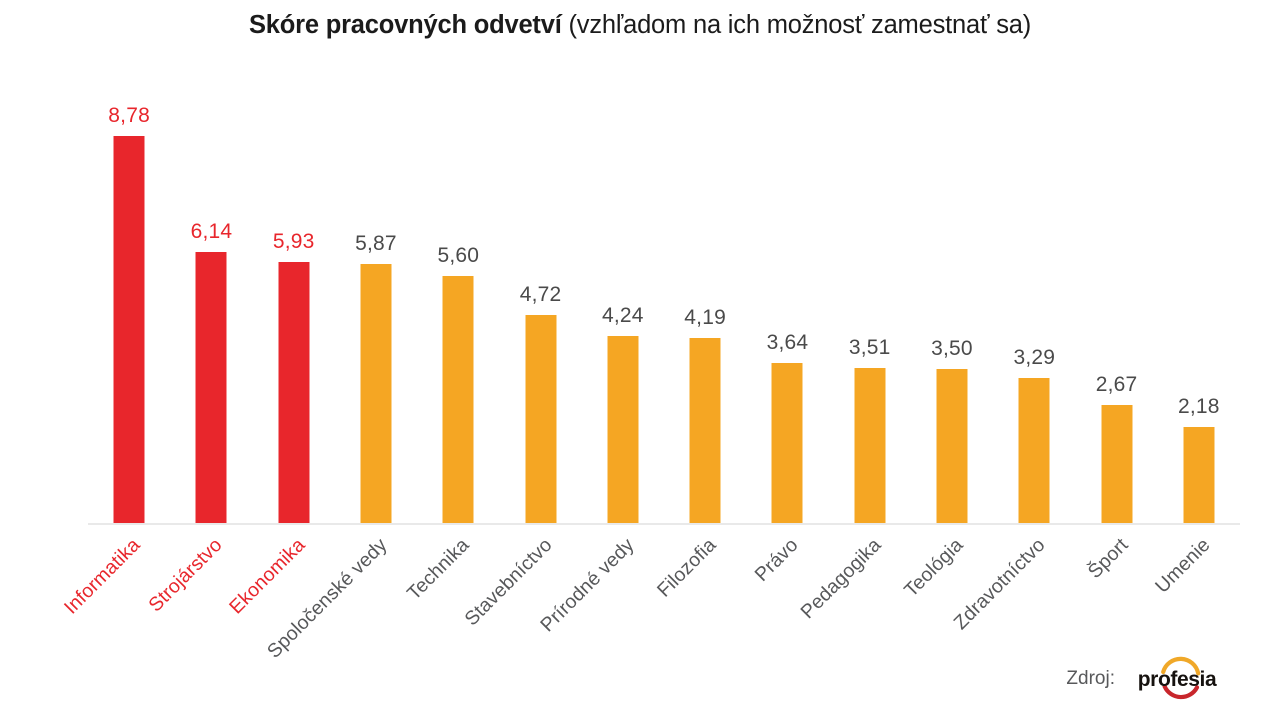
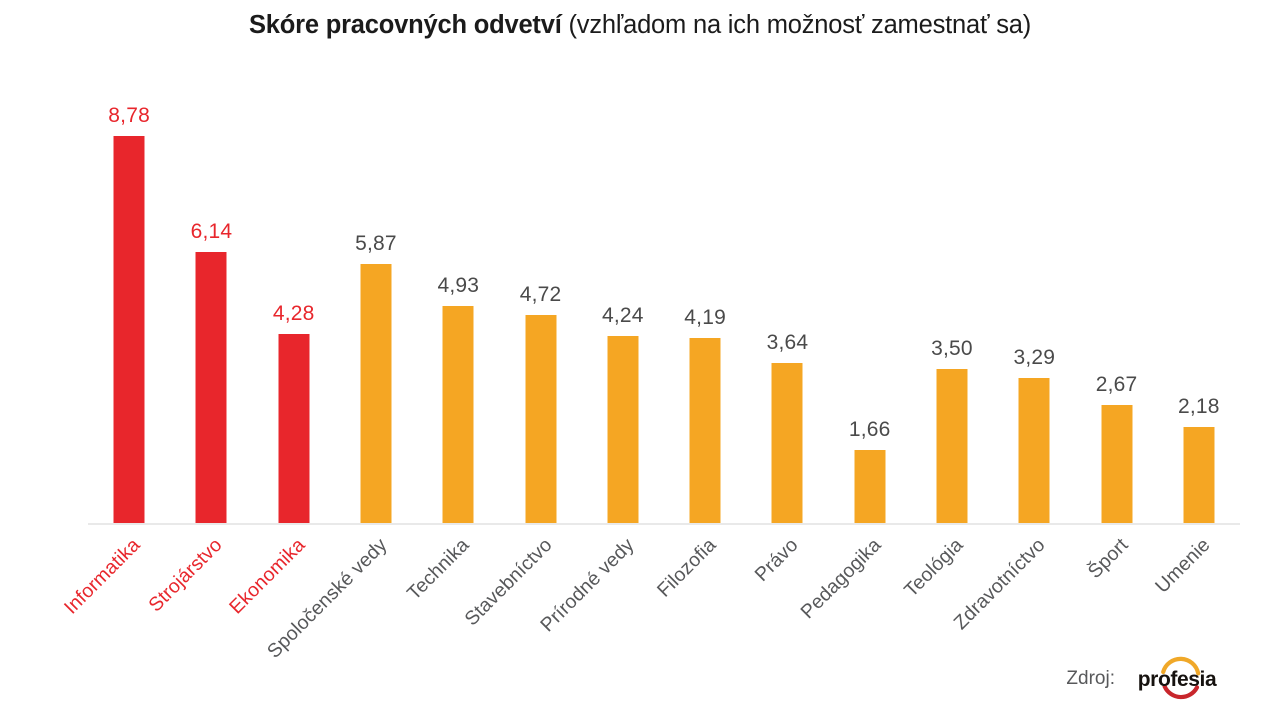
Ekonomika: 5,93 -> 4,28
Technika: 5,60 -> 4,93
Pedagogika: 3,51 -> 1,66
